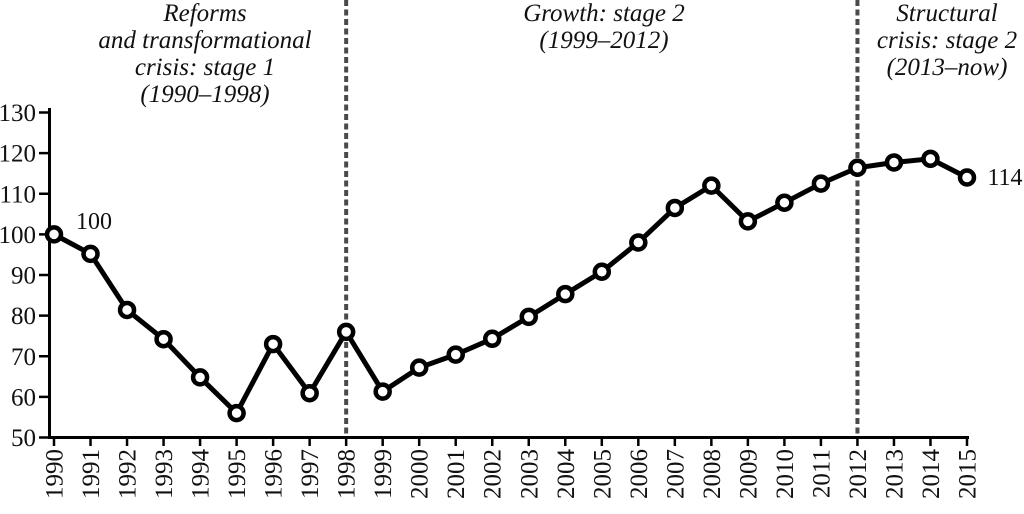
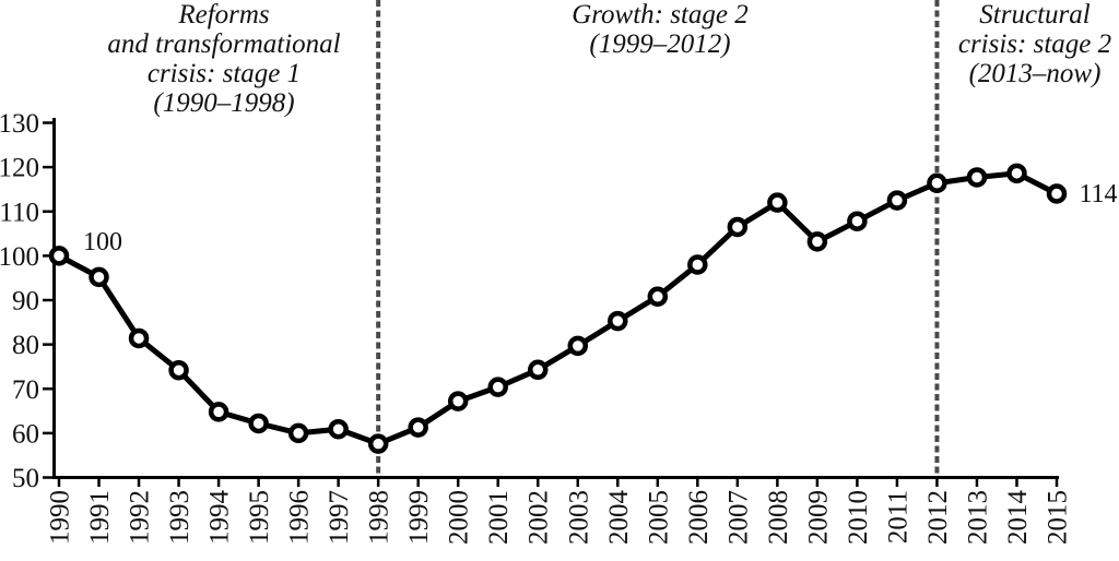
1995: 56 -> 62
1996: 73 -> 60
1998: 76 -> 58
